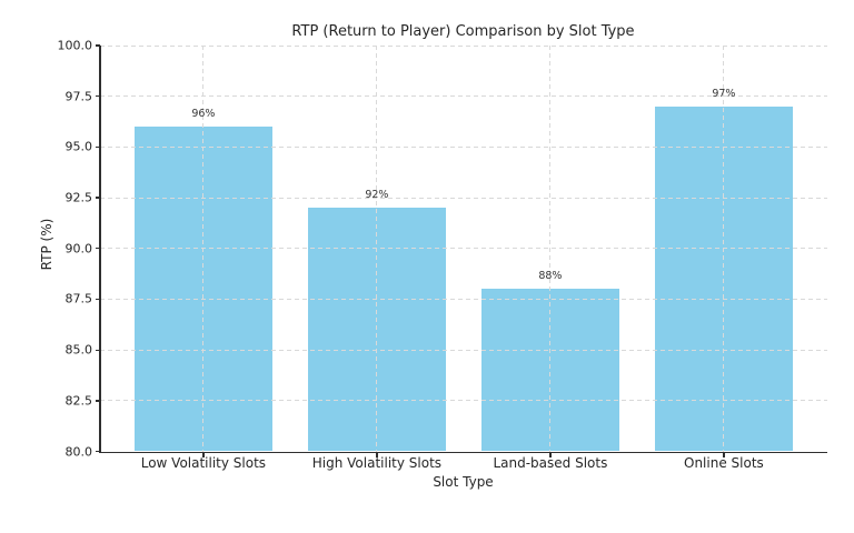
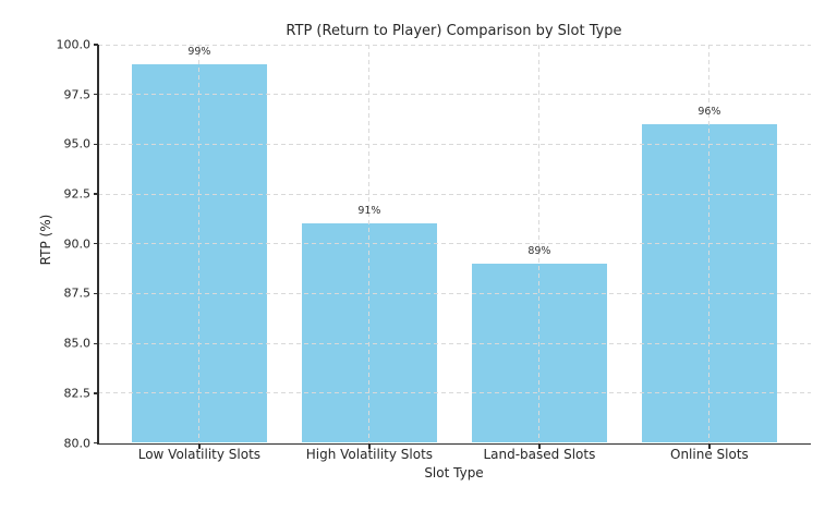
Low Volatility Slots: 96% -> 99%
High Volatility Slots: 92% -> 91%
Land-based Slots: 88% -> 89%
Online Slots: 97% -> 96%
